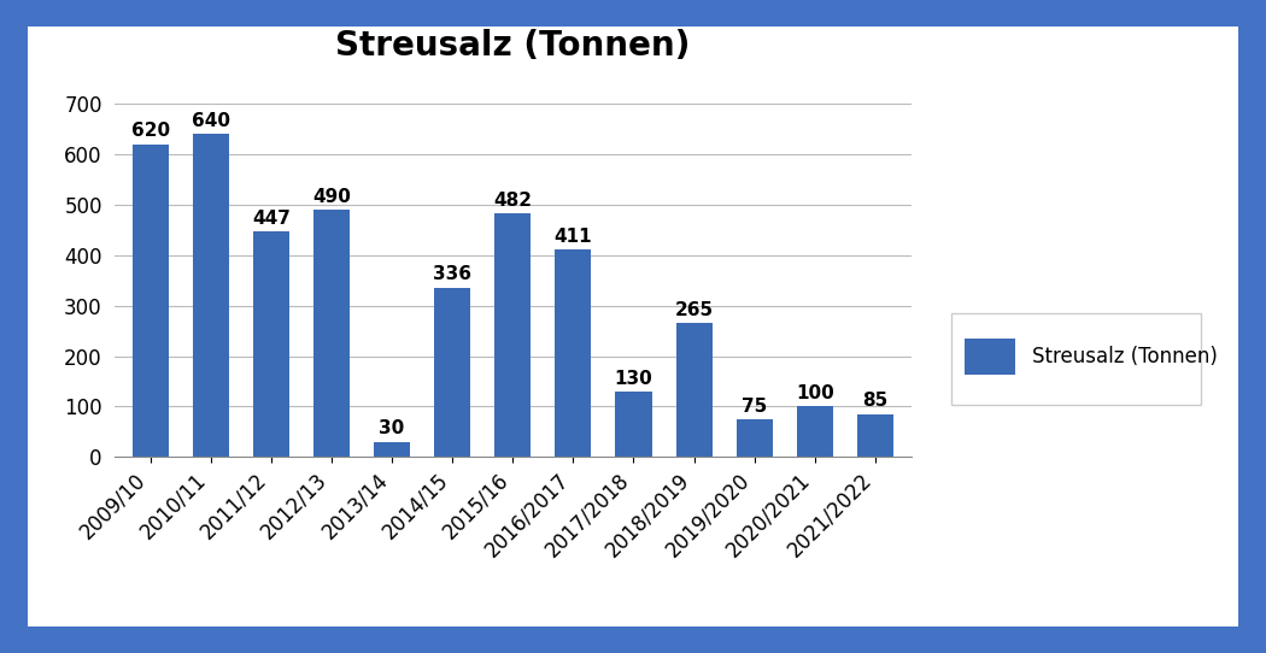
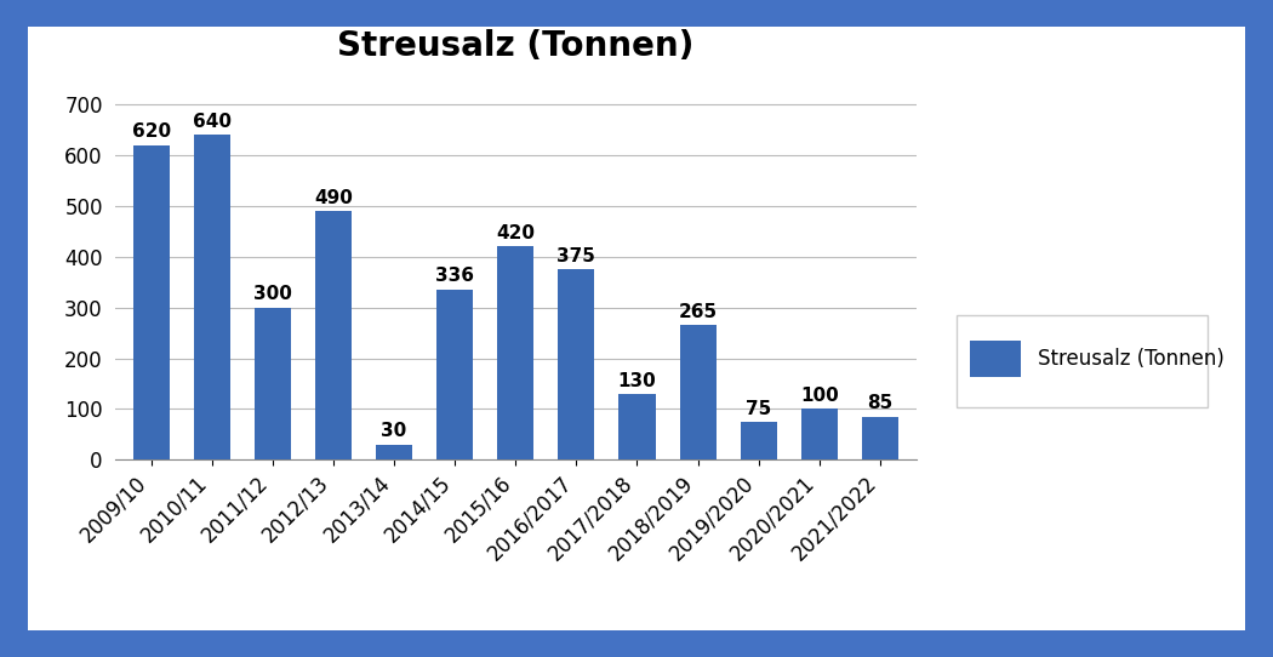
2011/12: 447 -> 300
2015/16: 482 -> 420
2016/2017: 411 -> 375
